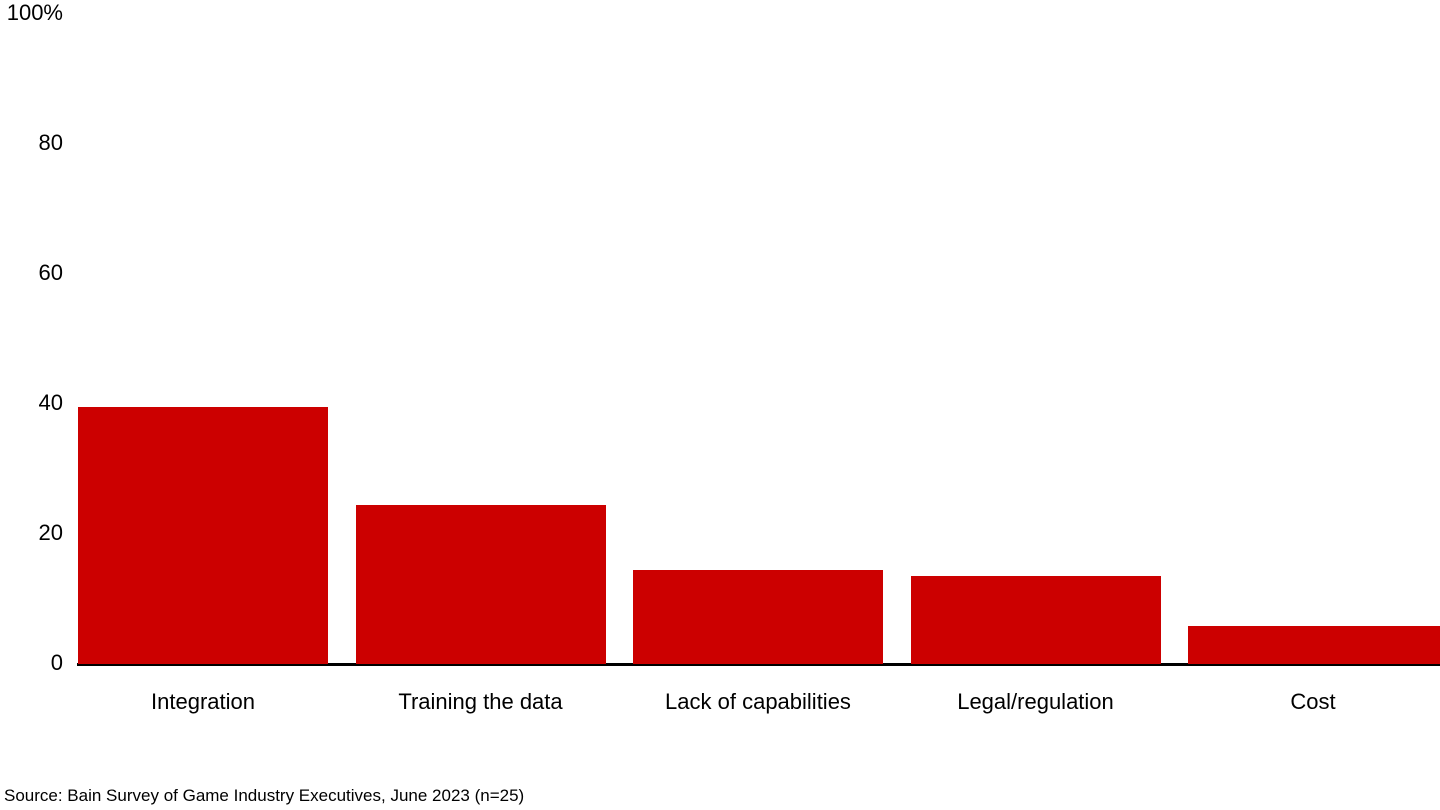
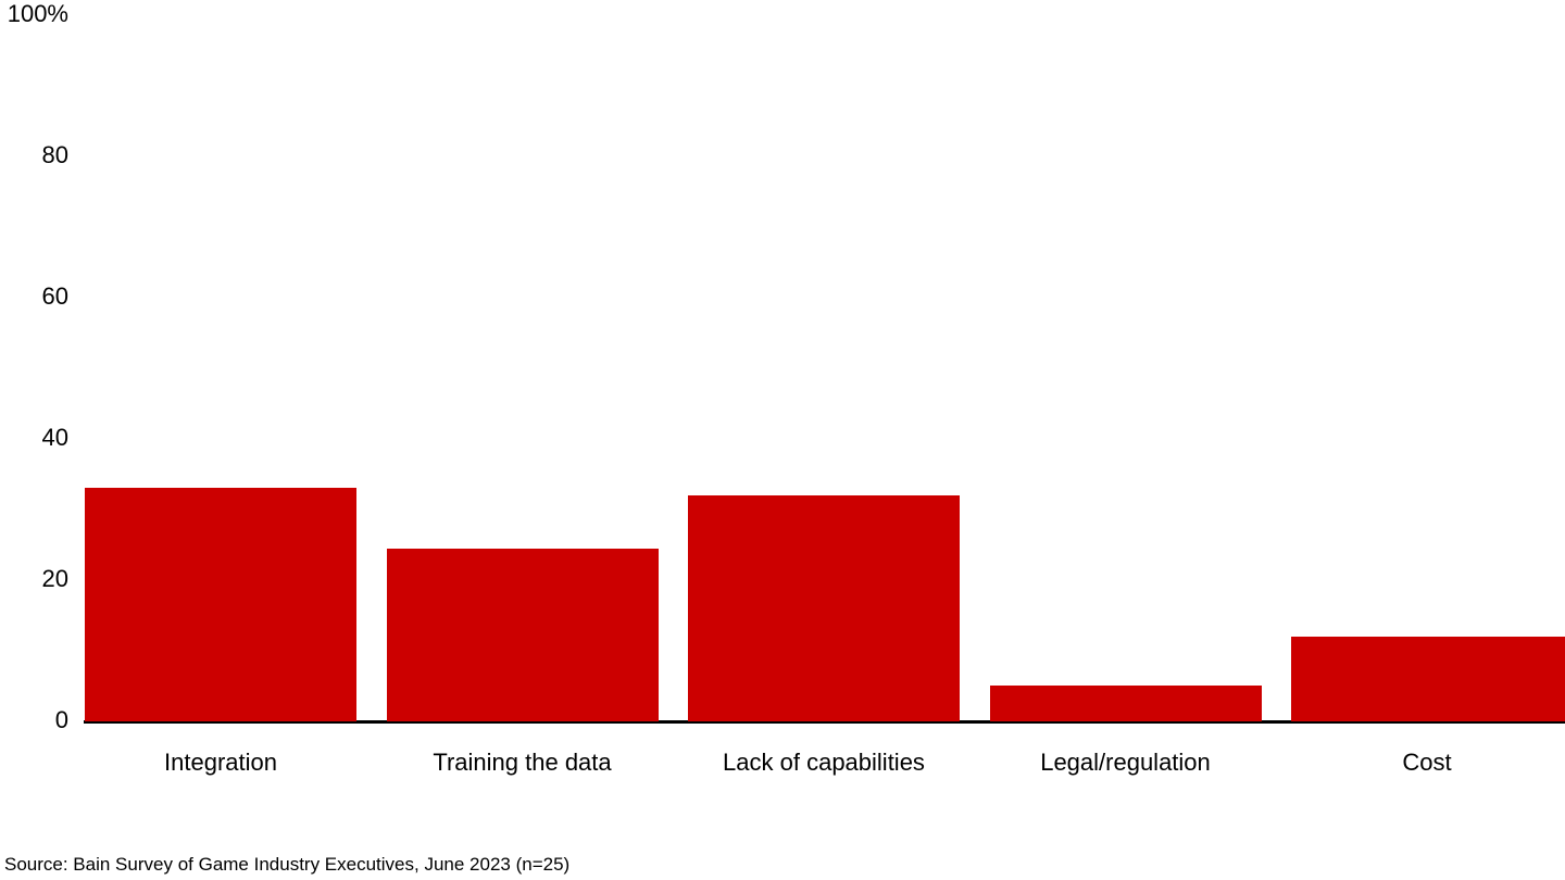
Integration: 40% -> 33%
Lack of capabilities: 14% -> 32%
Legal/regulation: 14% -> 5%
Cost: 6% -> 12%
